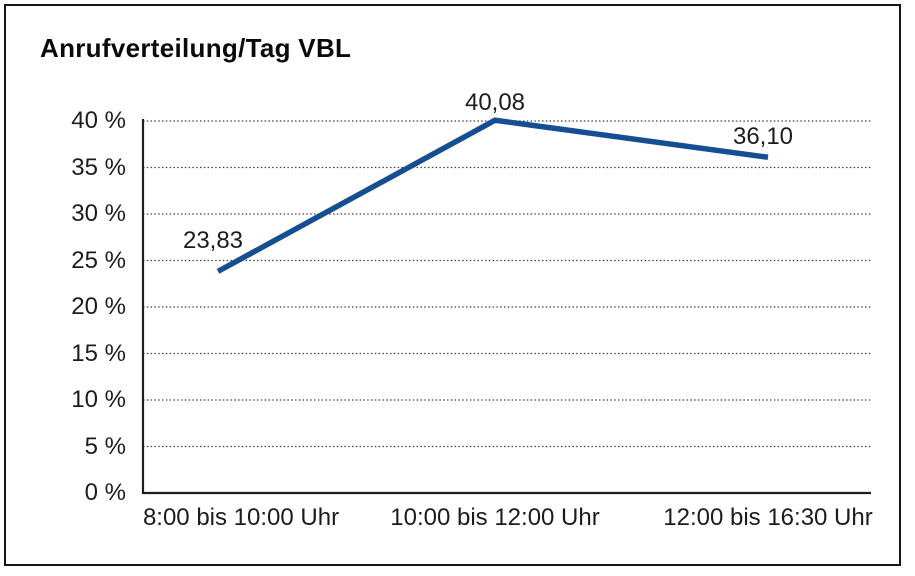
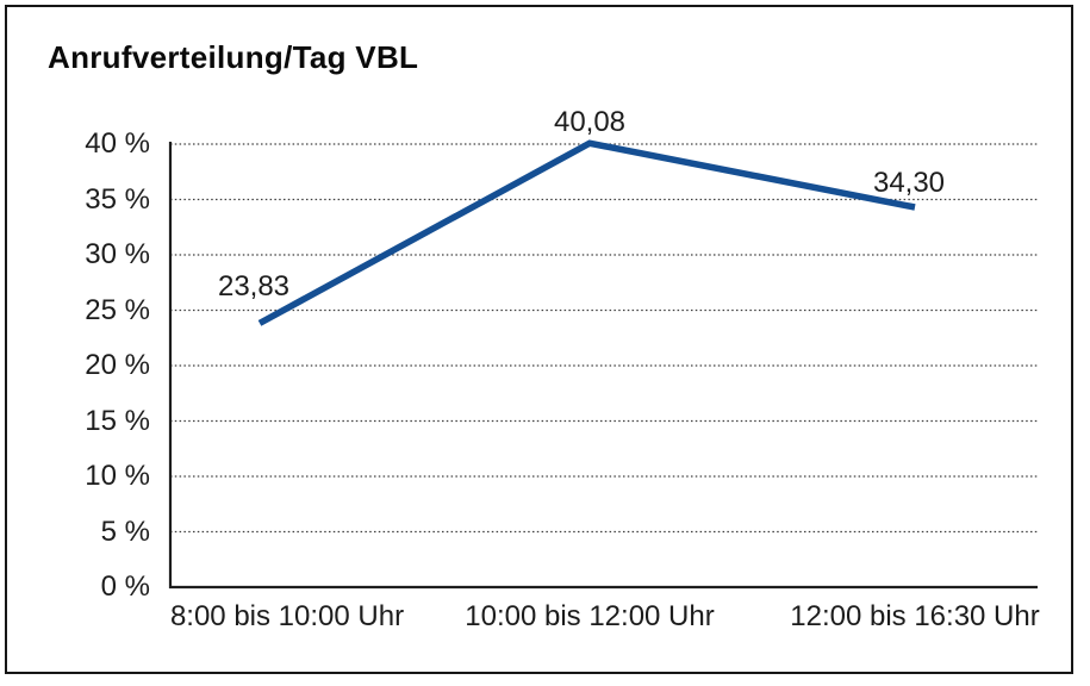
12:00 bis 16:30 Uhr: 36,10 -> 34,30
